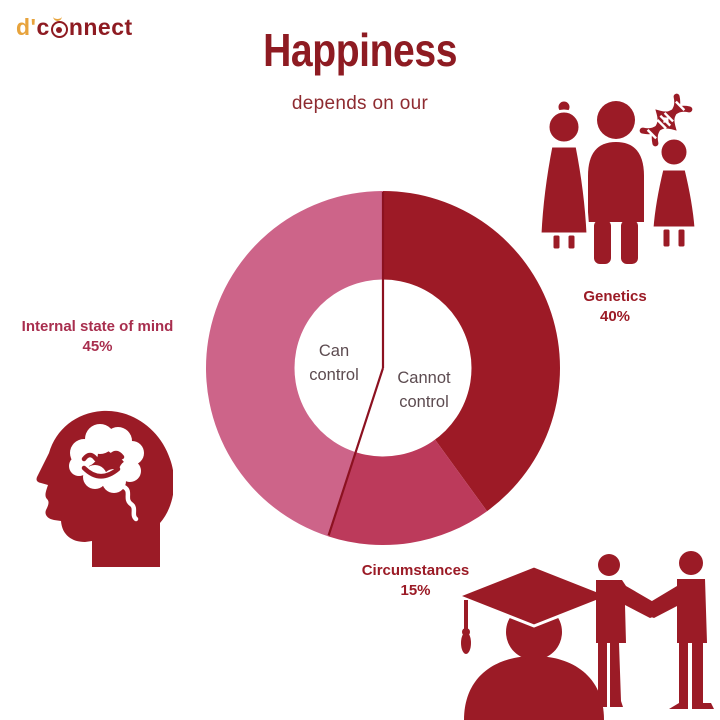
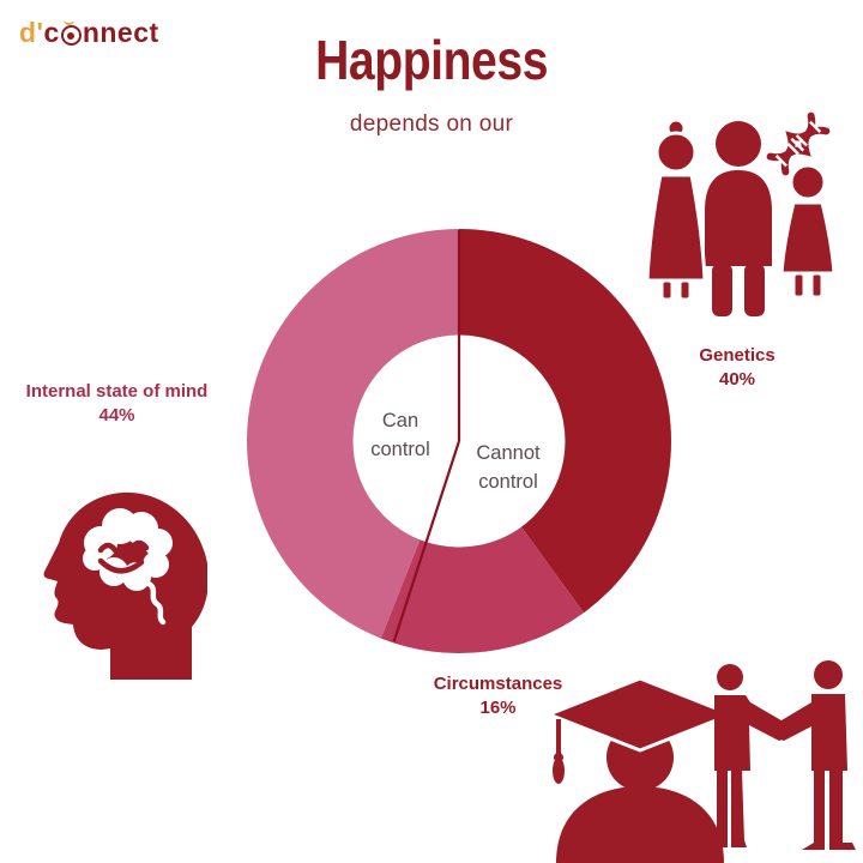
Circumstances: 15% -> 16%
Internal state of mind: 45% -> 44%
